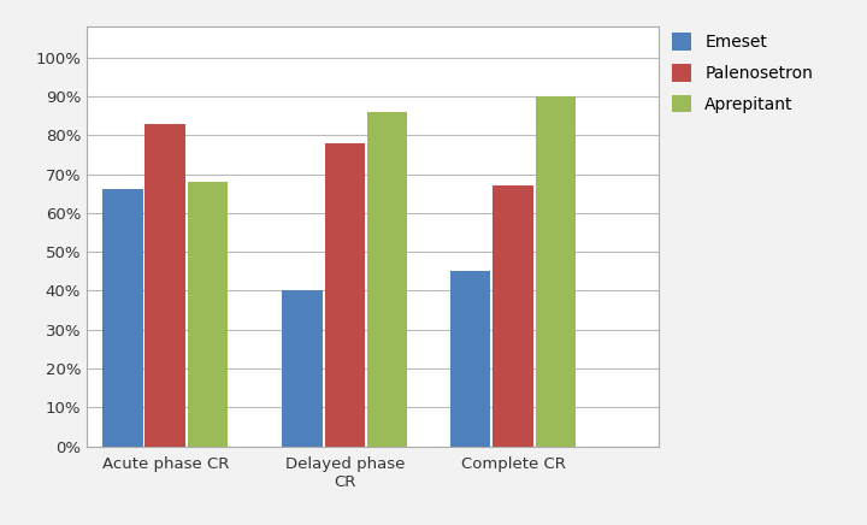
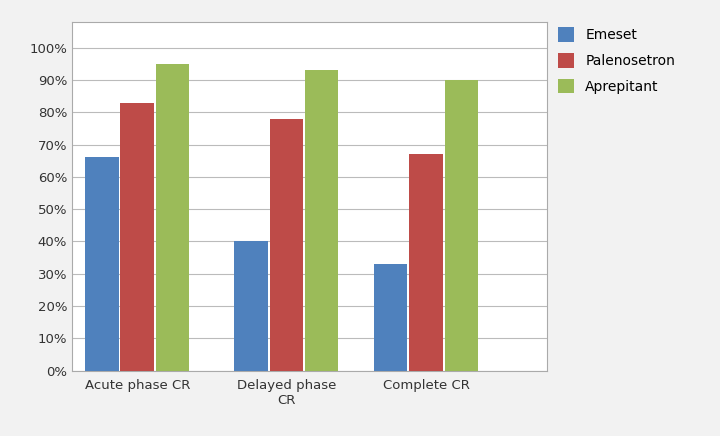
Aprepitant/Acute phase CR: 68% -> 95%
Aprepitant/Delayed phase CR: 86% -> 93%
Emeset/Complete CR: 45% -> 33%
